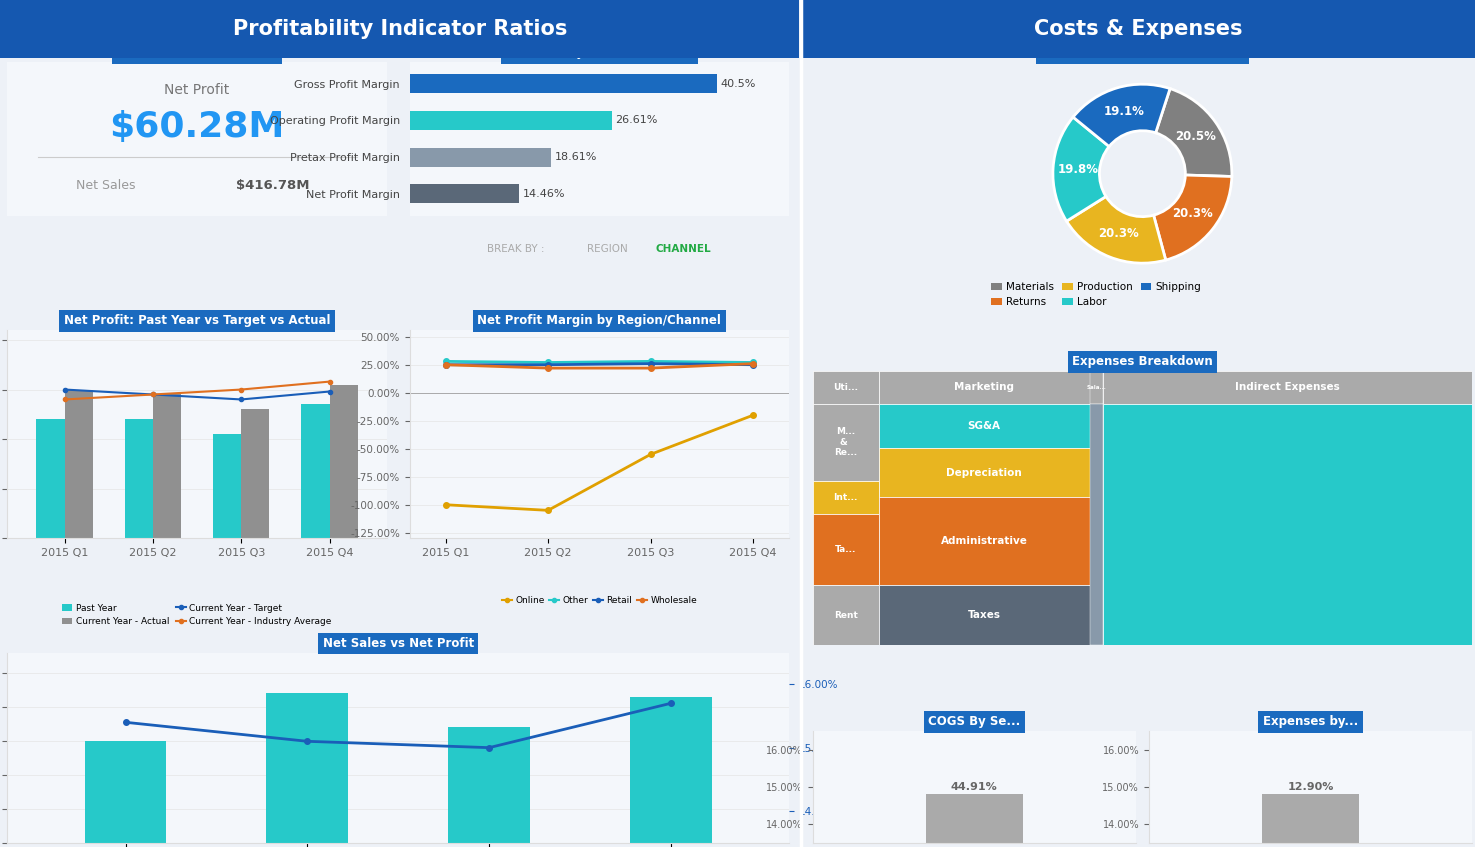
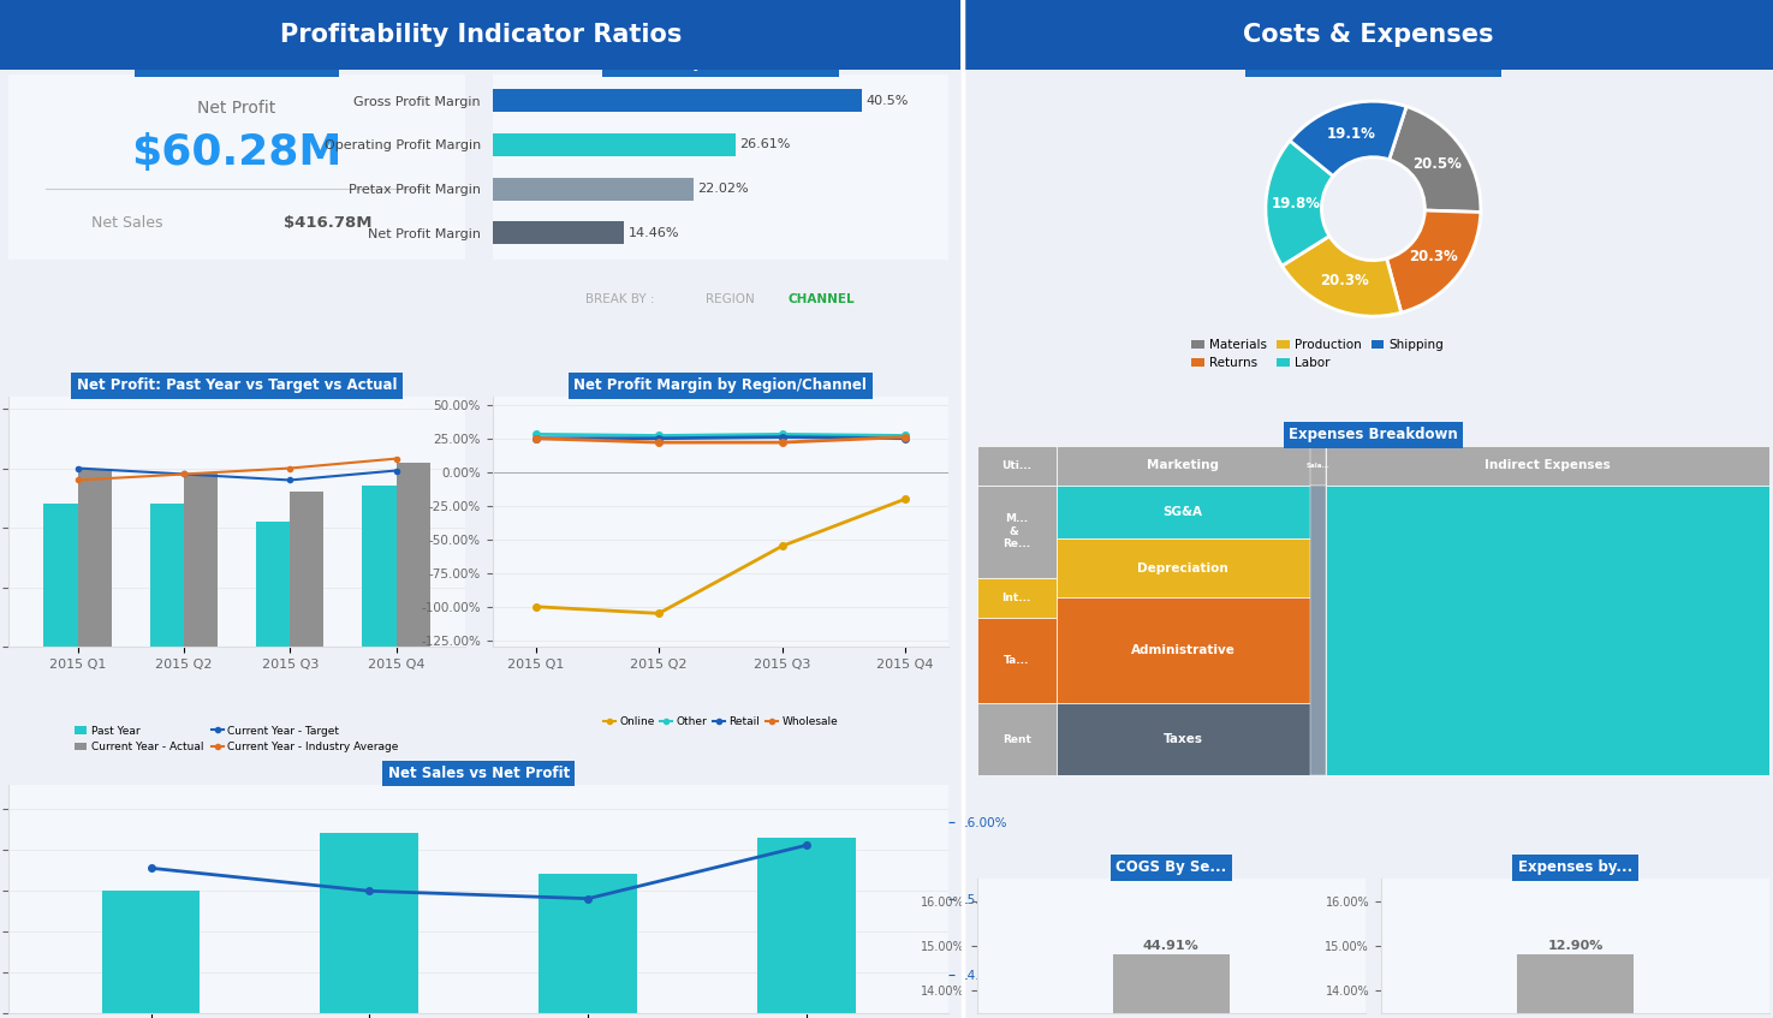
Profitability Indicator Ratios/Pretax Profit Margin: 18.61% -> 22.02%
